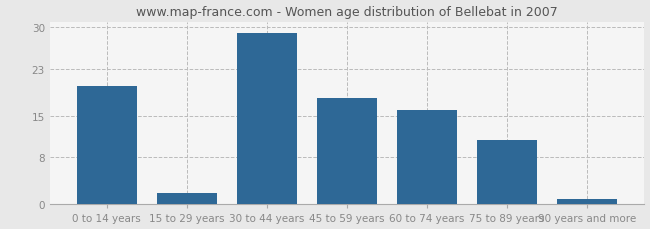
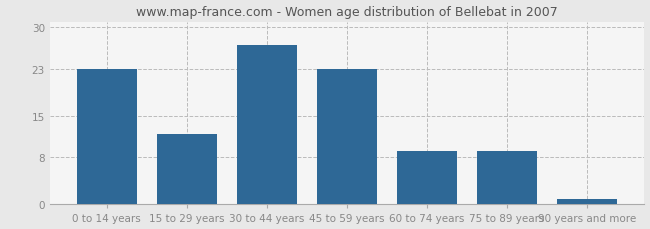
0 to 14 years: 20 -> 23
15 to 29 years: 2 -> 12
30 to 44 years: 29 -> 27
45 to 59 years: 18 -> 23
60 to 74 years: 16 -> 9
75 to 89 years: 11 -> 9
